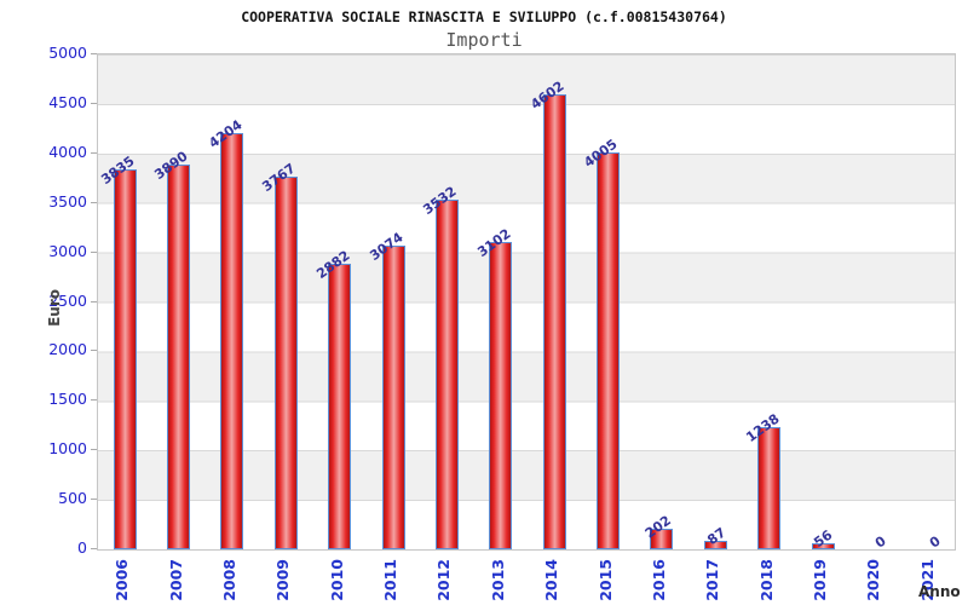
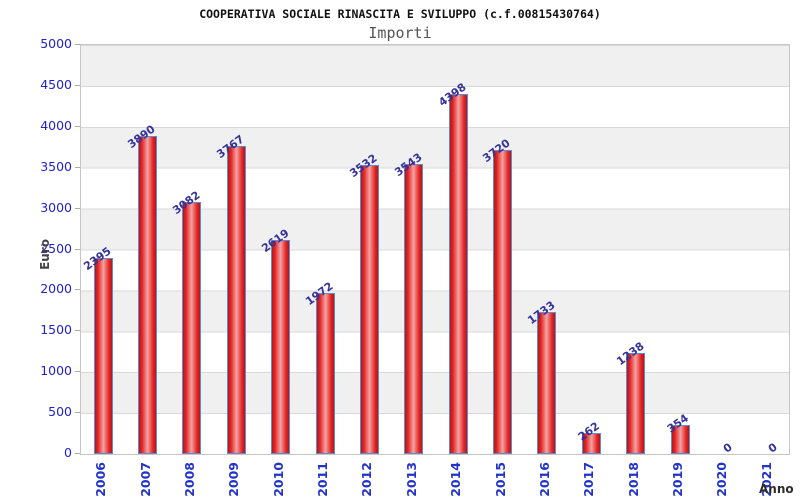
2006: 3835 -> 2395
2008: 4204 -> 3082
2010: 2882 -> 2619
2011: 3074 -> 1972
2013: 3102 -> 3543
2014: 4602 -> 4398
2015: 4005 -> 3720
2016: 202 -> 1733
2017: 87 -> 262
2019: 56 -> 354
